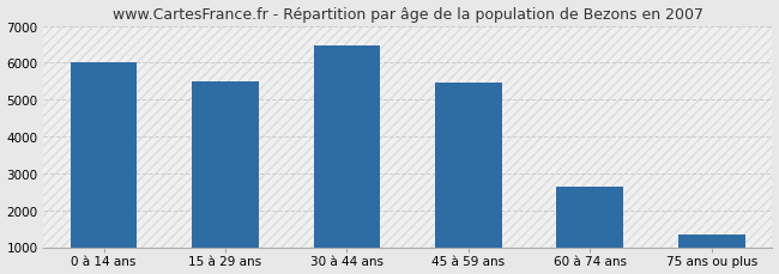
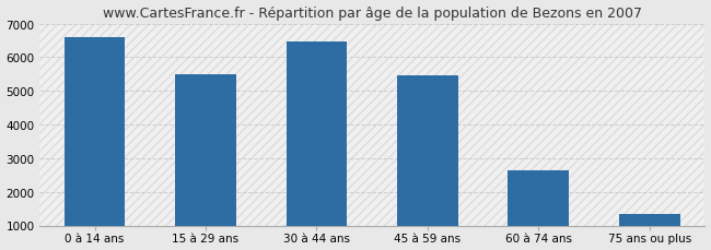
0 à 14 ans: 6000 -> 6600
